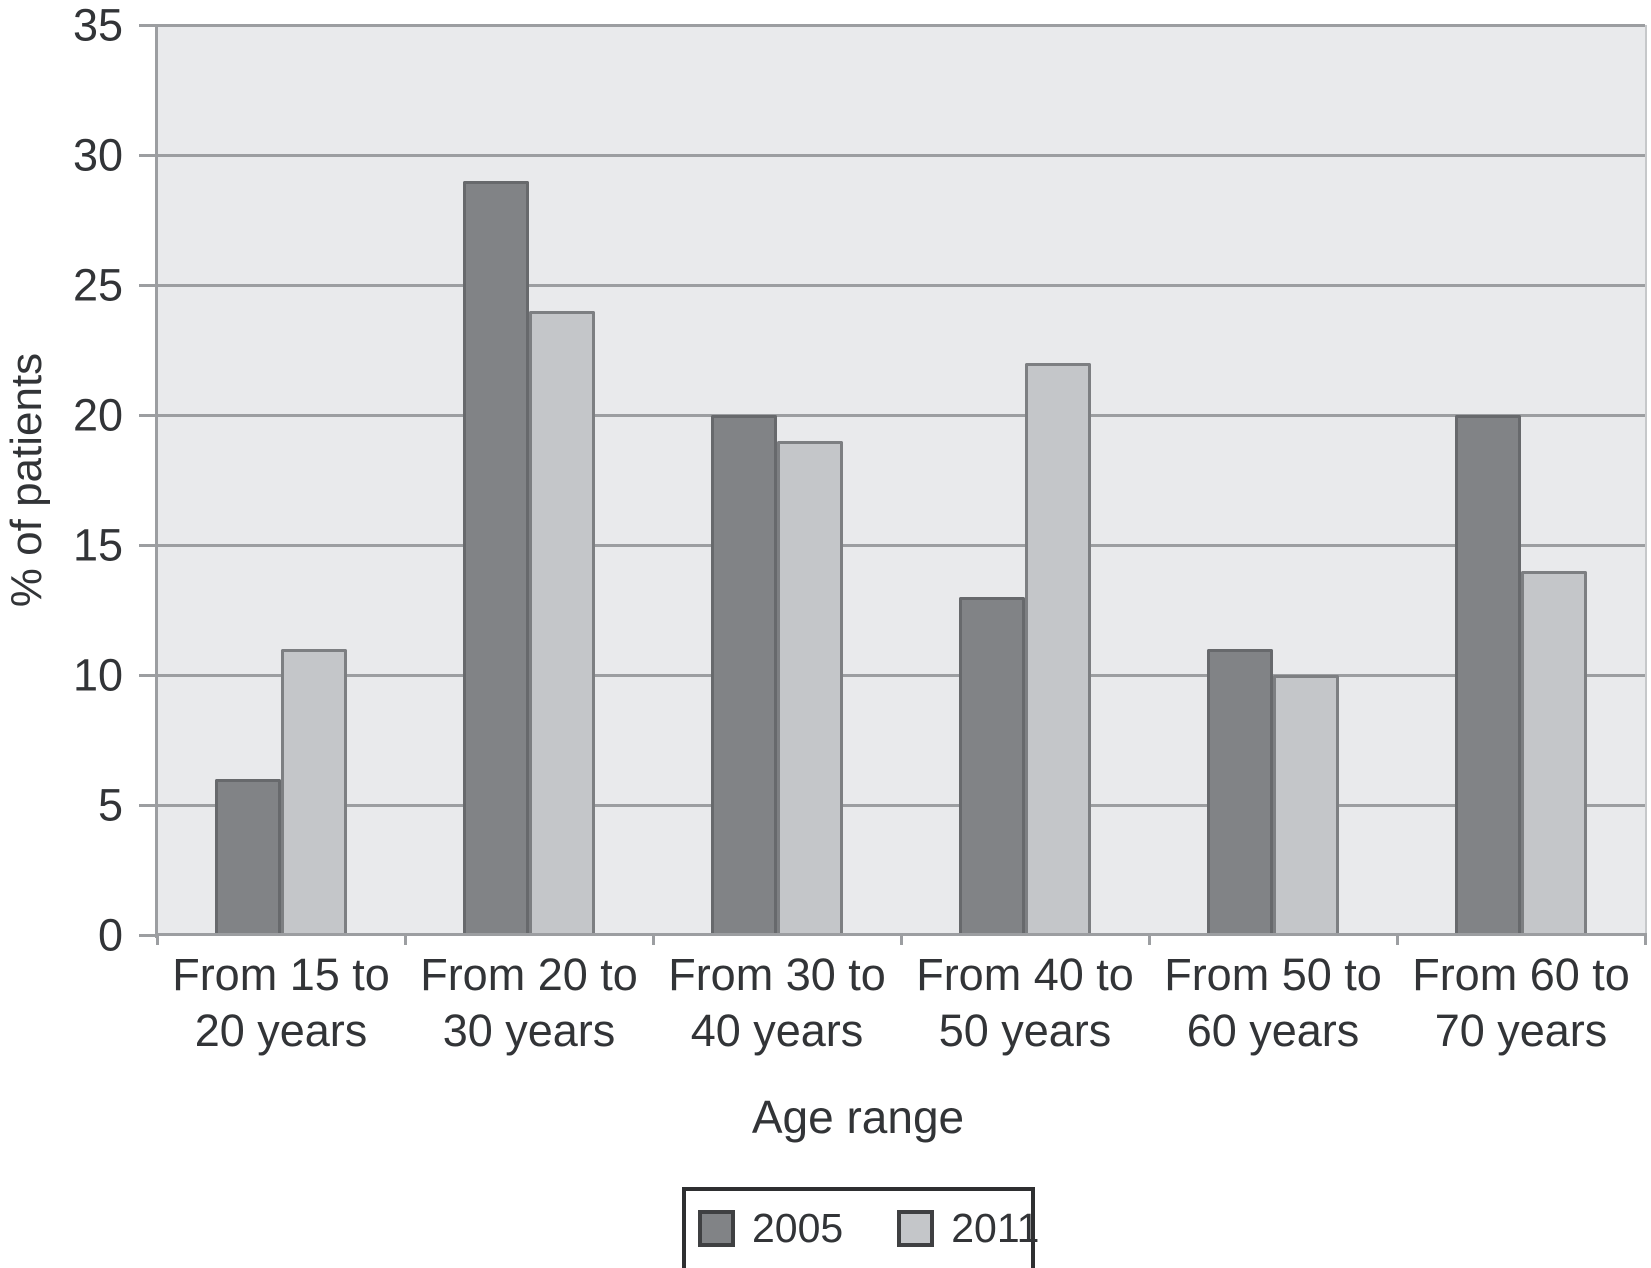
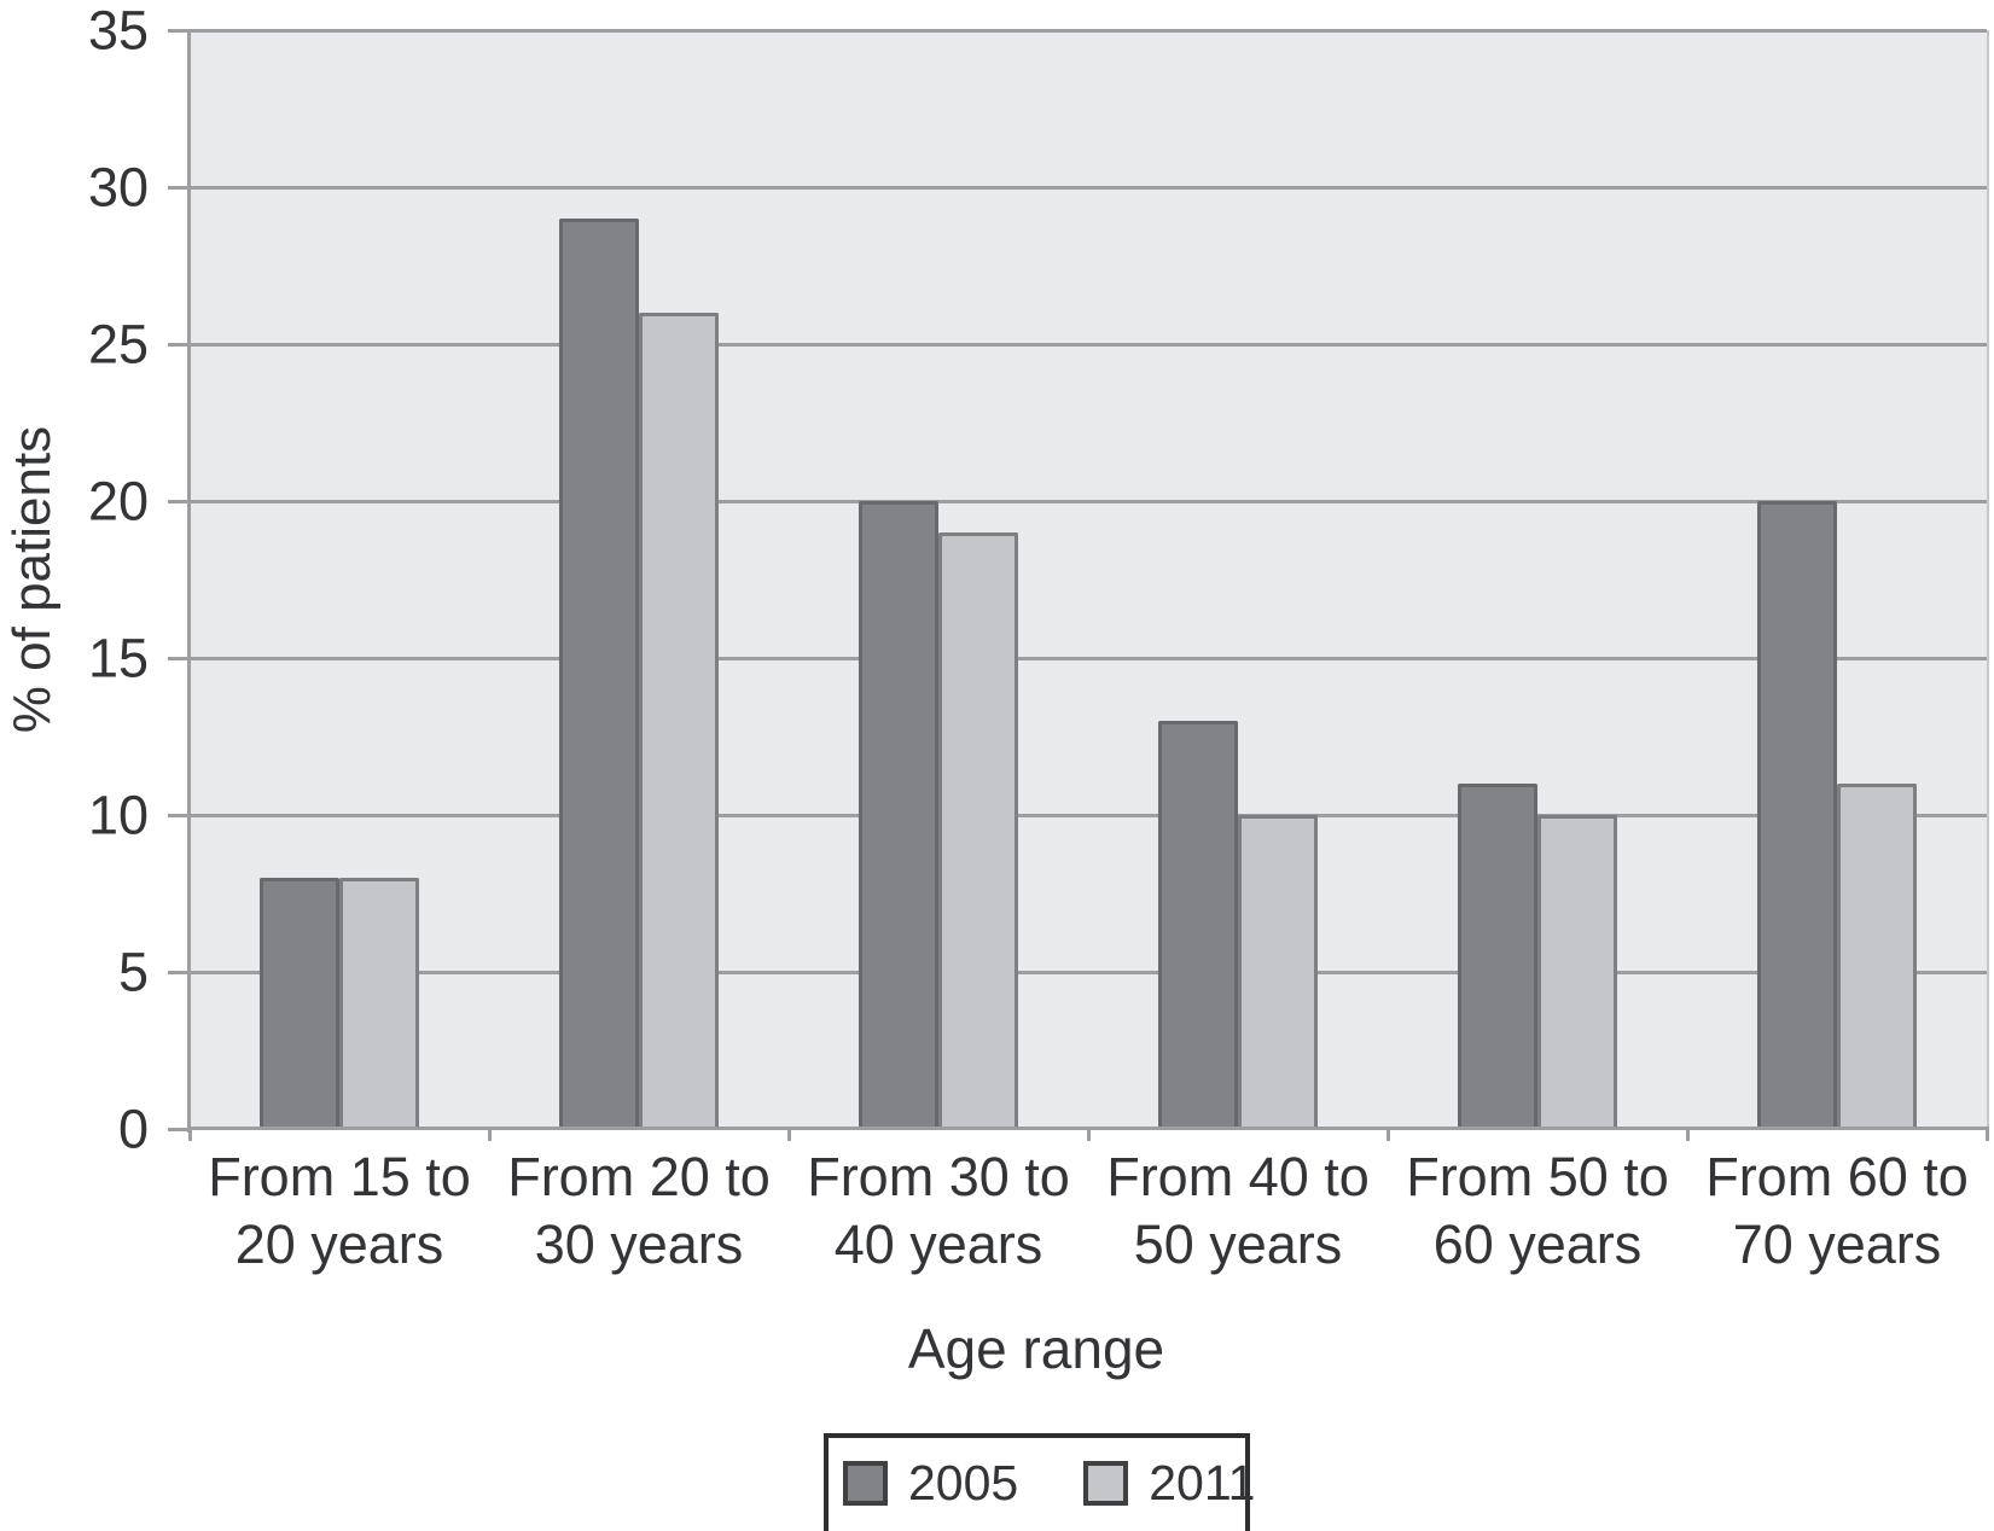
2005/From 15 to 20 years: 6 -> 8
2011/From 15 to 20 years: 11 -> 8
2011/From 20 to 30 years: 24 -> 26
2011/From 40 to 50 years: 22 -> 10
2011/From 60 to 70 years: 14 -> 11
